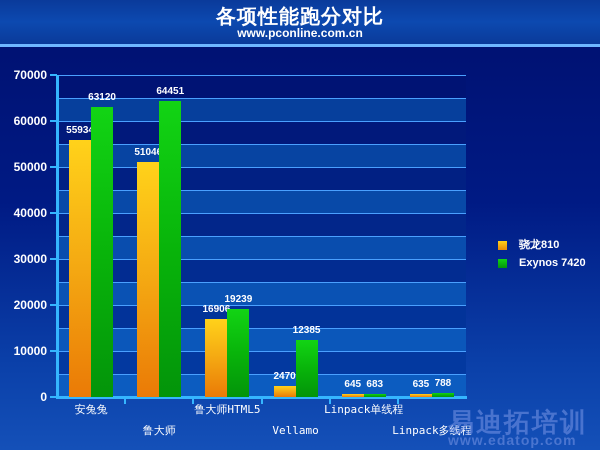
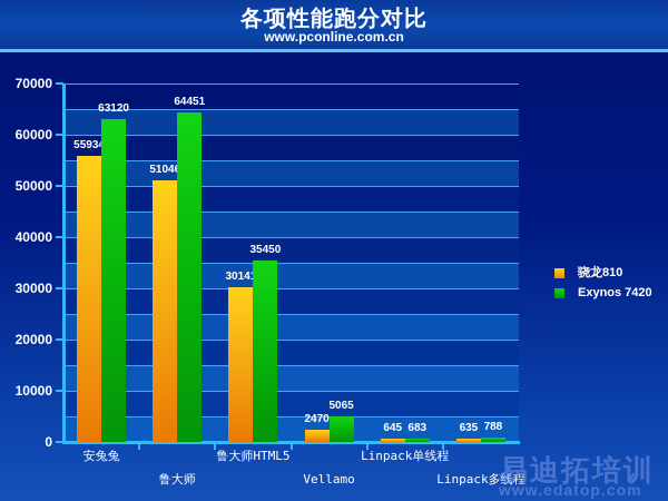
骁龙810/鲁大师HTML5: 16906 -> 30141
Exynos 7420/鲁大师HTML5: 19239 -> 35450
Exynos 7420/Vellamo: 12385 -> 5065
